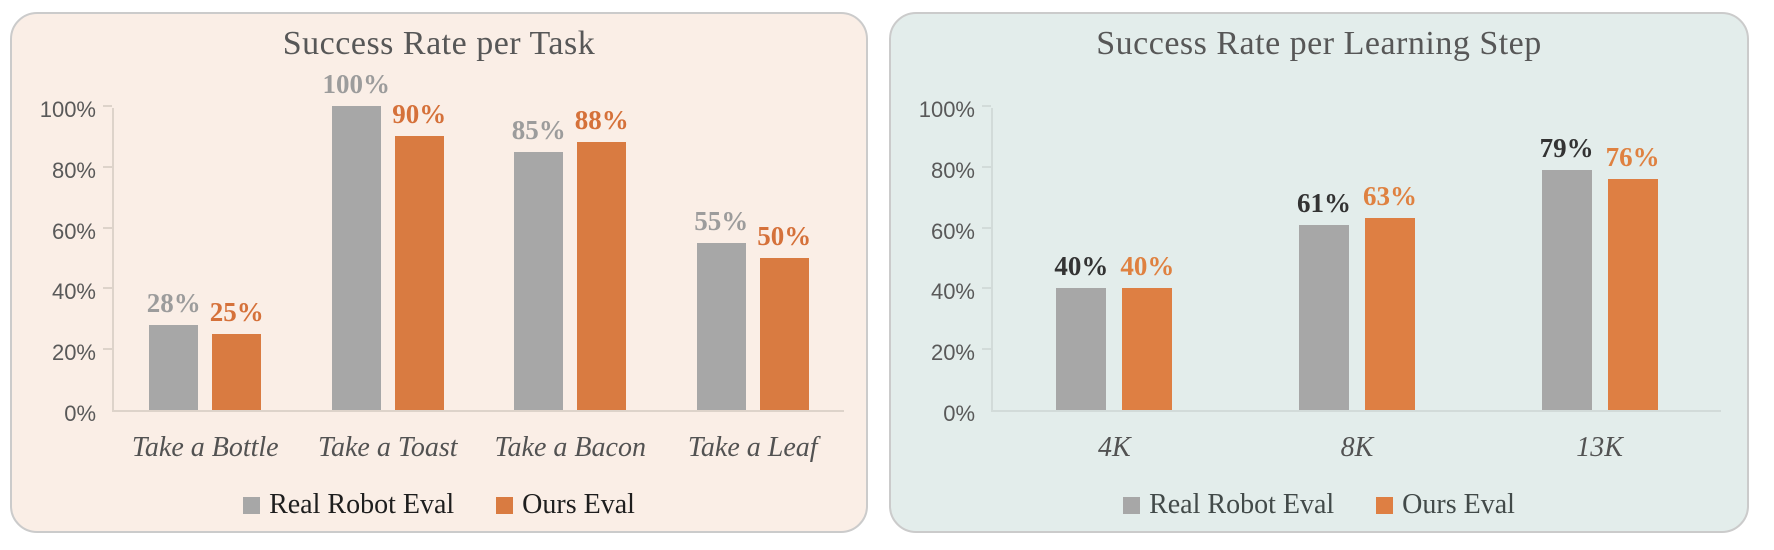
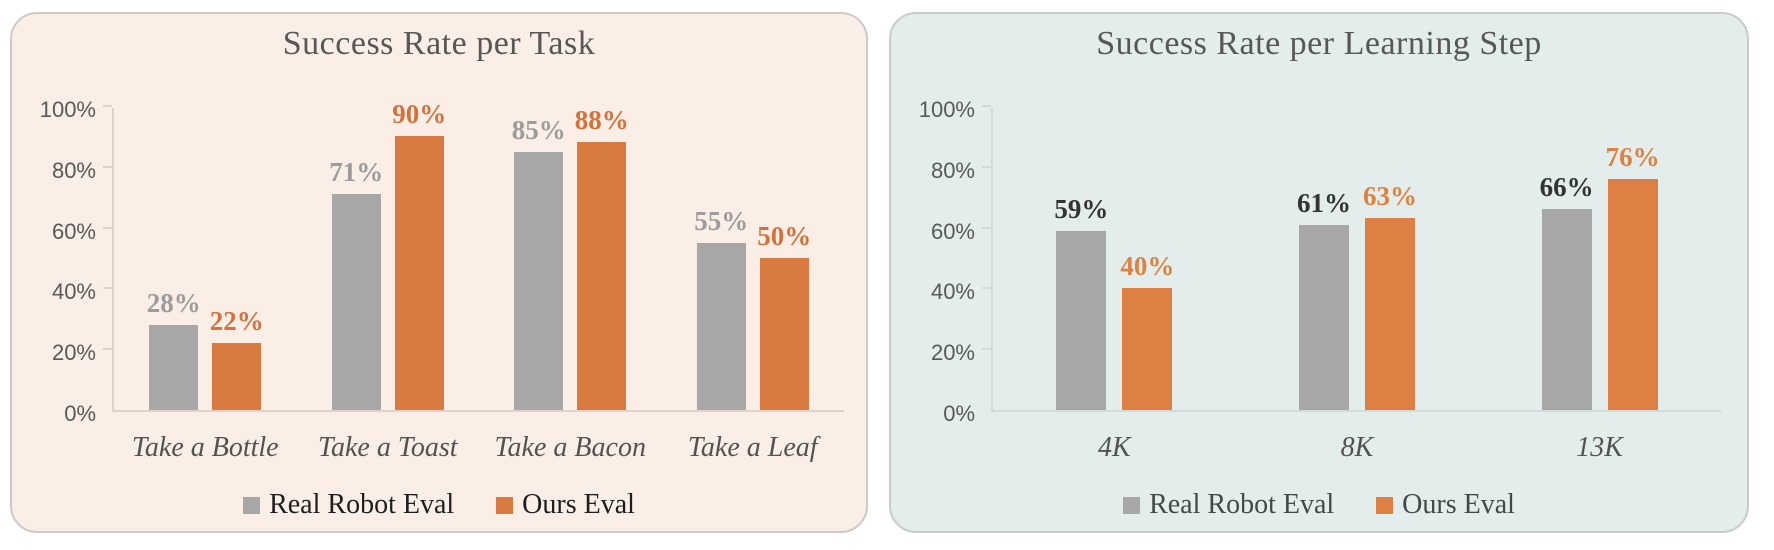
Success Rate per Task/Ours Eval/Take a Bottle: 25% -> 22%
Success Rate per Task/Real Robot Eval/Take a Toast: 100% -> 71%
Success Rate per Learning Step/Real Robot Eval/4K: 40% -> 59%
Success Rate per Learning Step/Real Robot Eval/13K: 79% -> 66%
